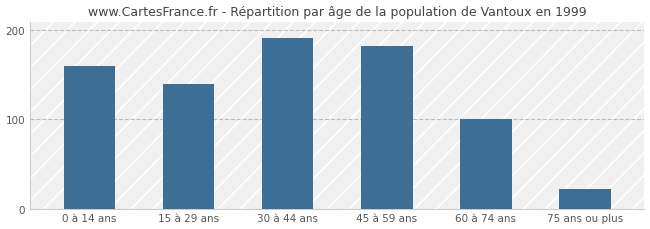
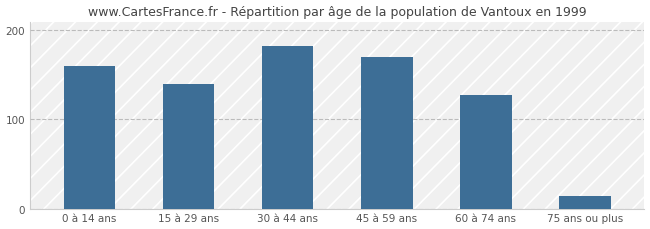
30 à 44 ans: 192 -> 182
45 à 59 ans: 183 -> 170
60 à 74 ans: 100 -> 128
75 ans ou plus: 22 -> 14
